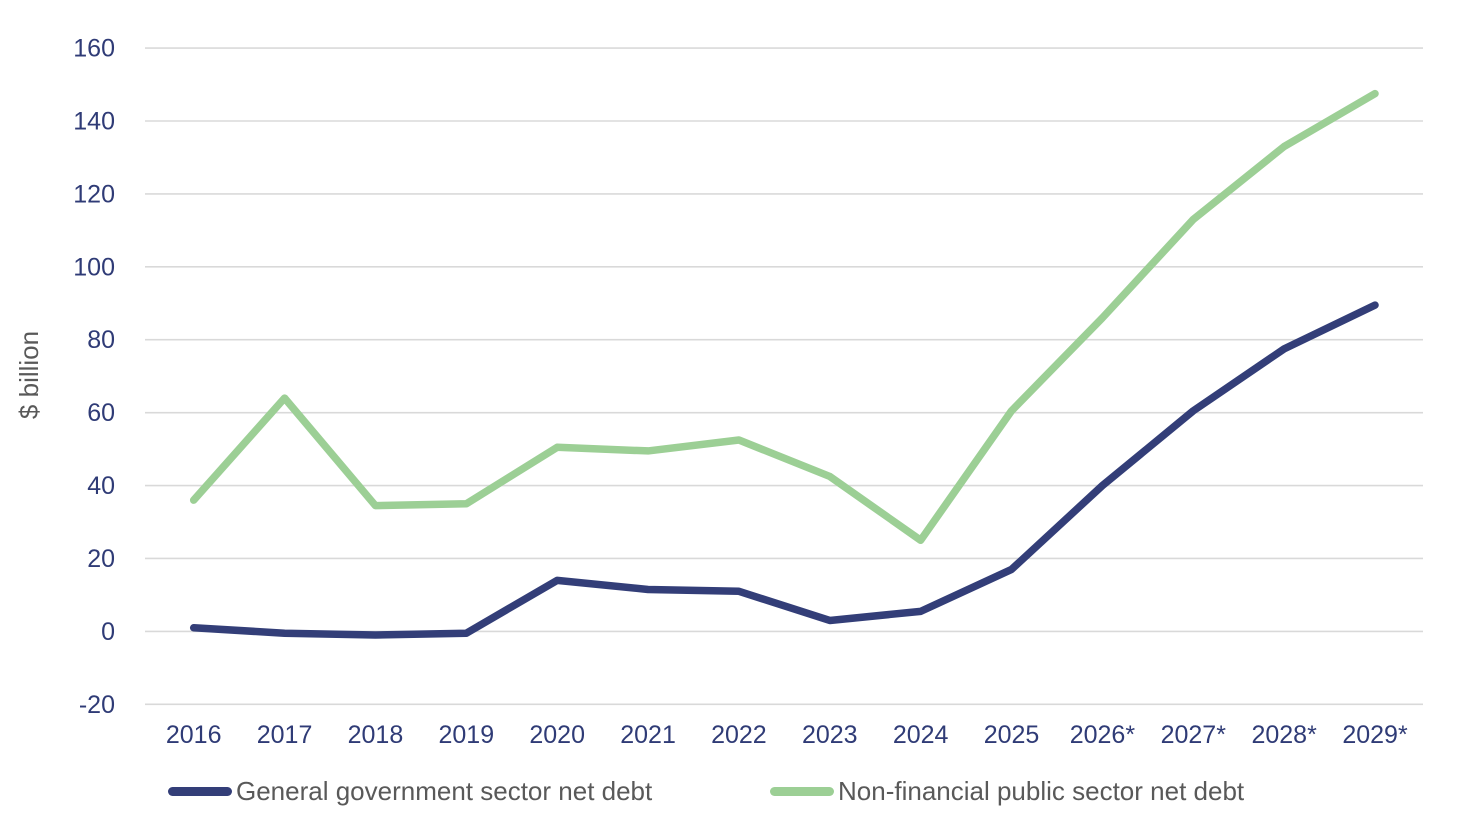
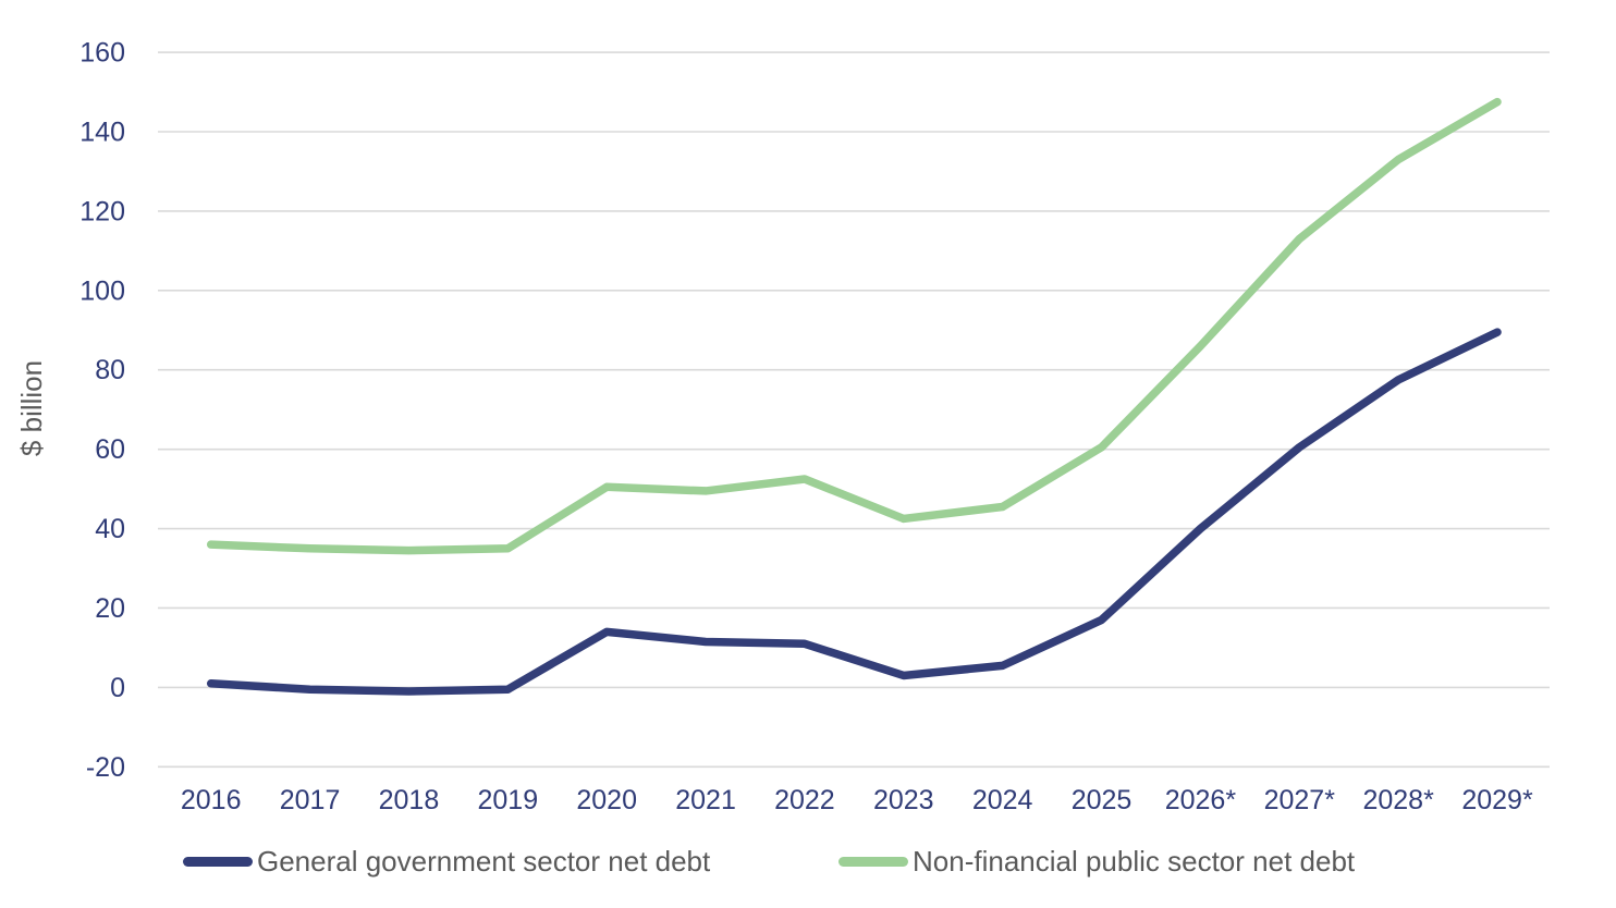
Non-financial public sector net debt/2017: 64 -> 35
Non-financial public sector net debt/2024: 25 -> 46
